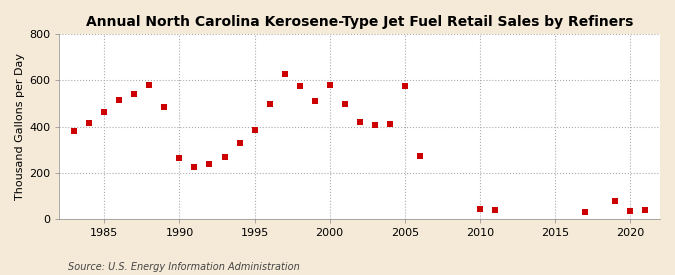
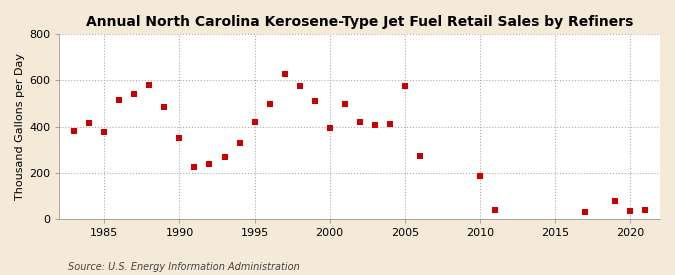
1985: 465 -> 375
1990: 265 -> 350
1995: 385 -> 420
2000: 580 -> 395
2010: 45 -> 185
